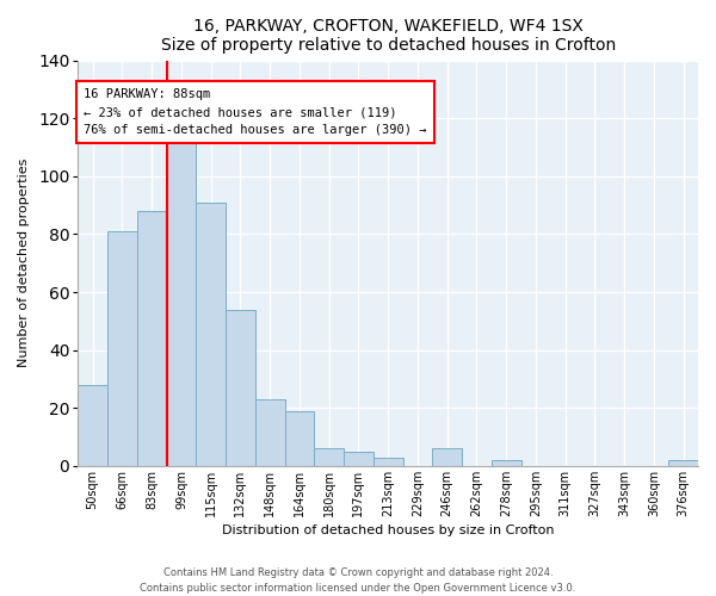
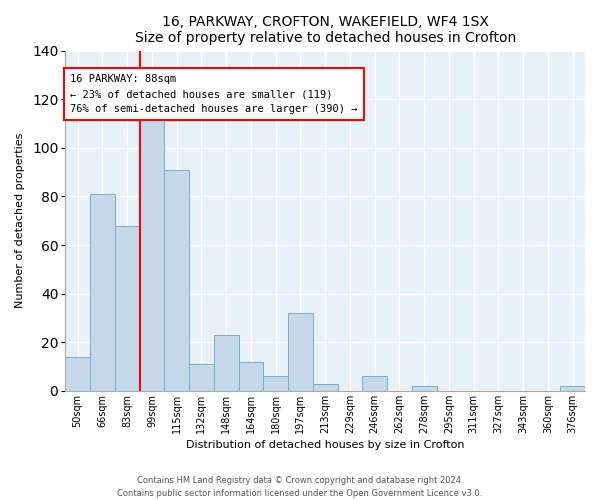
50sqm: 28 -> 14
83sqm: 88 -> 68
132sqm: 54 -> 11
164sqm: 19 -> 12
197sqm: 5 -> 32
